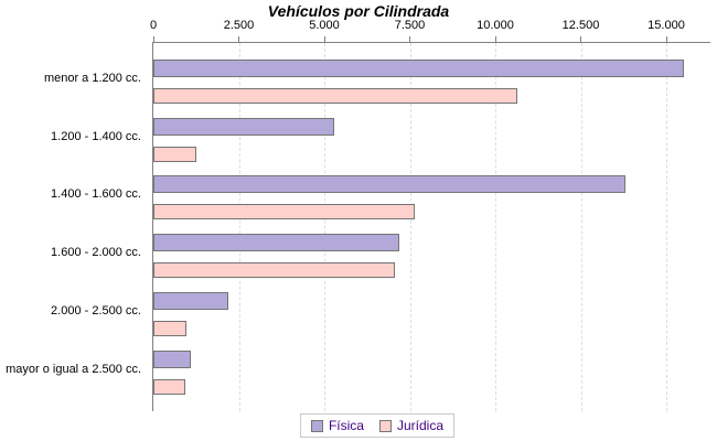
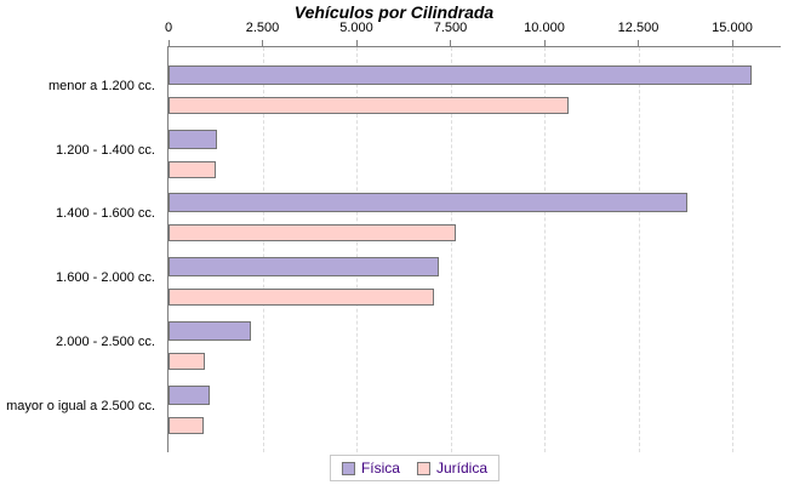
Física/1.200 - 1.400 cc.: 5300 -> 1300
